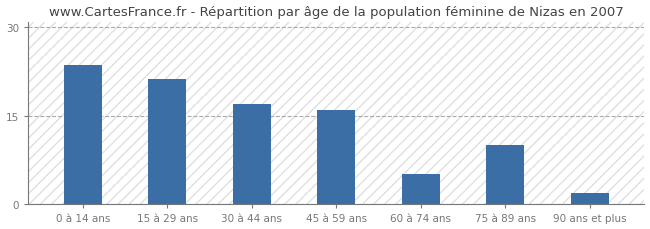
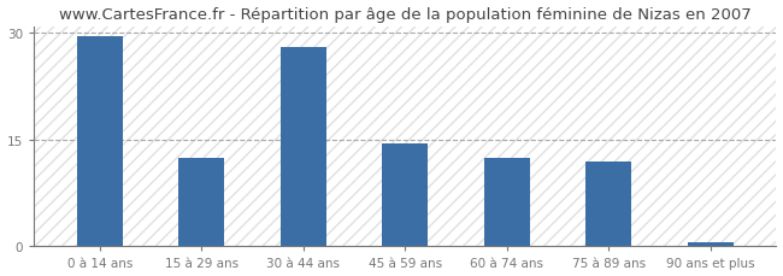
0 à 14 ans: 23.6 -> 29.5
15 à 29 ans: 21.2 -> 12.5
30 à 44 ans: 17.0 -> 28.0
45 à 59 ans: 16.0 -> 14.5
60 à 74 ans: 5.2 -> 12.5
75 à 89 ans: 10.0 -> 12.0
90 ans et plus: 2.0 -> 0.5
